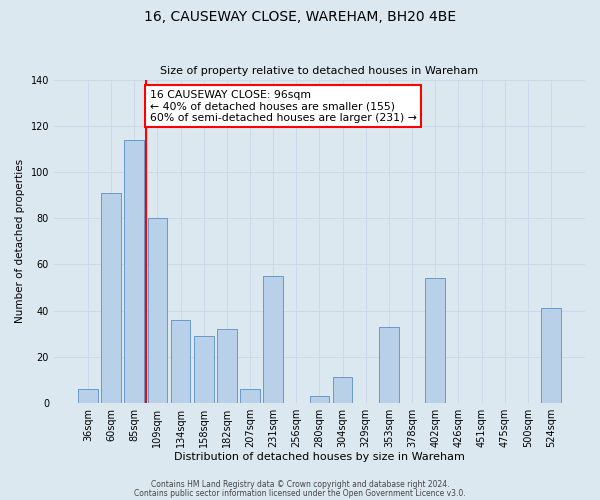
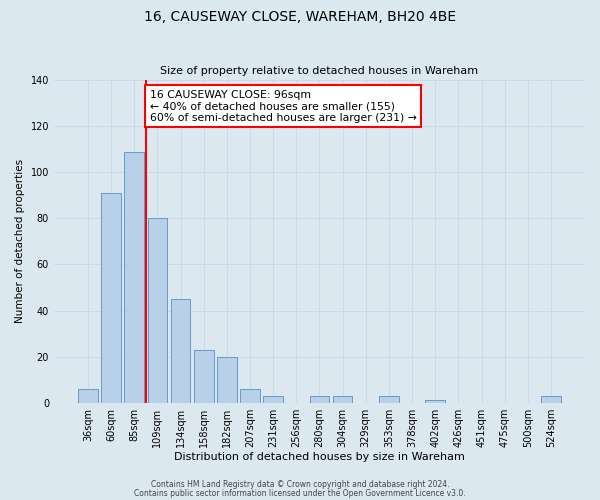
85sqm: 114 -> 109
134sqm: 36 -> 45
158sqm: 29 -> 23
182sqm: 32 -> 20
231sqm: 55 -> 3
304sqm: 11 -> 3
353sqm: 33 -> 3
402sqm: 54 -> 1
524sqm: 41 -> 3
